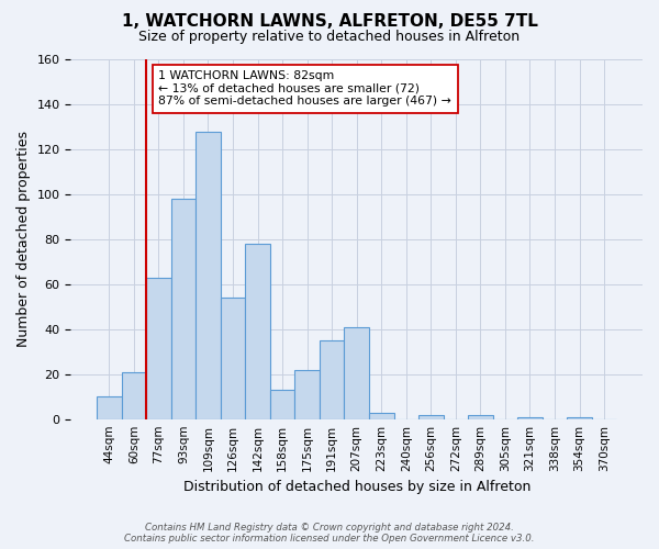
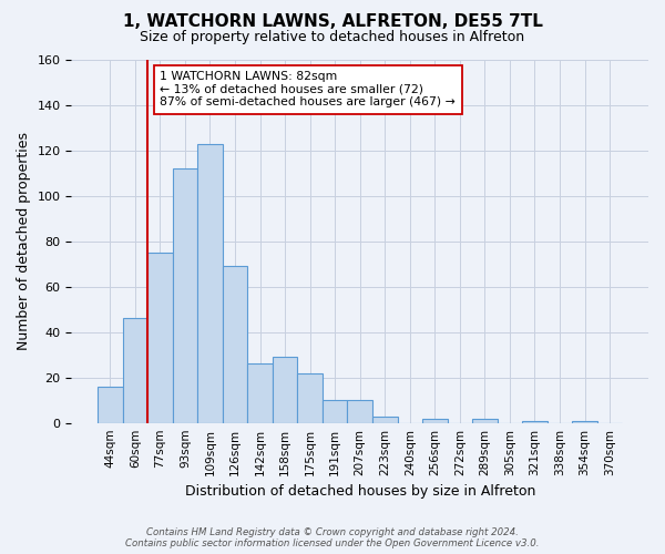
44sqm: 10 -> 16
60sqm: 21 -> 46
77sqm: 63 -> 75
93sqm: 98 -> 112
109sqm: 128 -> 123
126sqm: 54 -> 69
142sqm: 78 -> 26
158sqm: 13 -> 29
191sqm: 35 -> 10
207sqm: 41 -> 10
